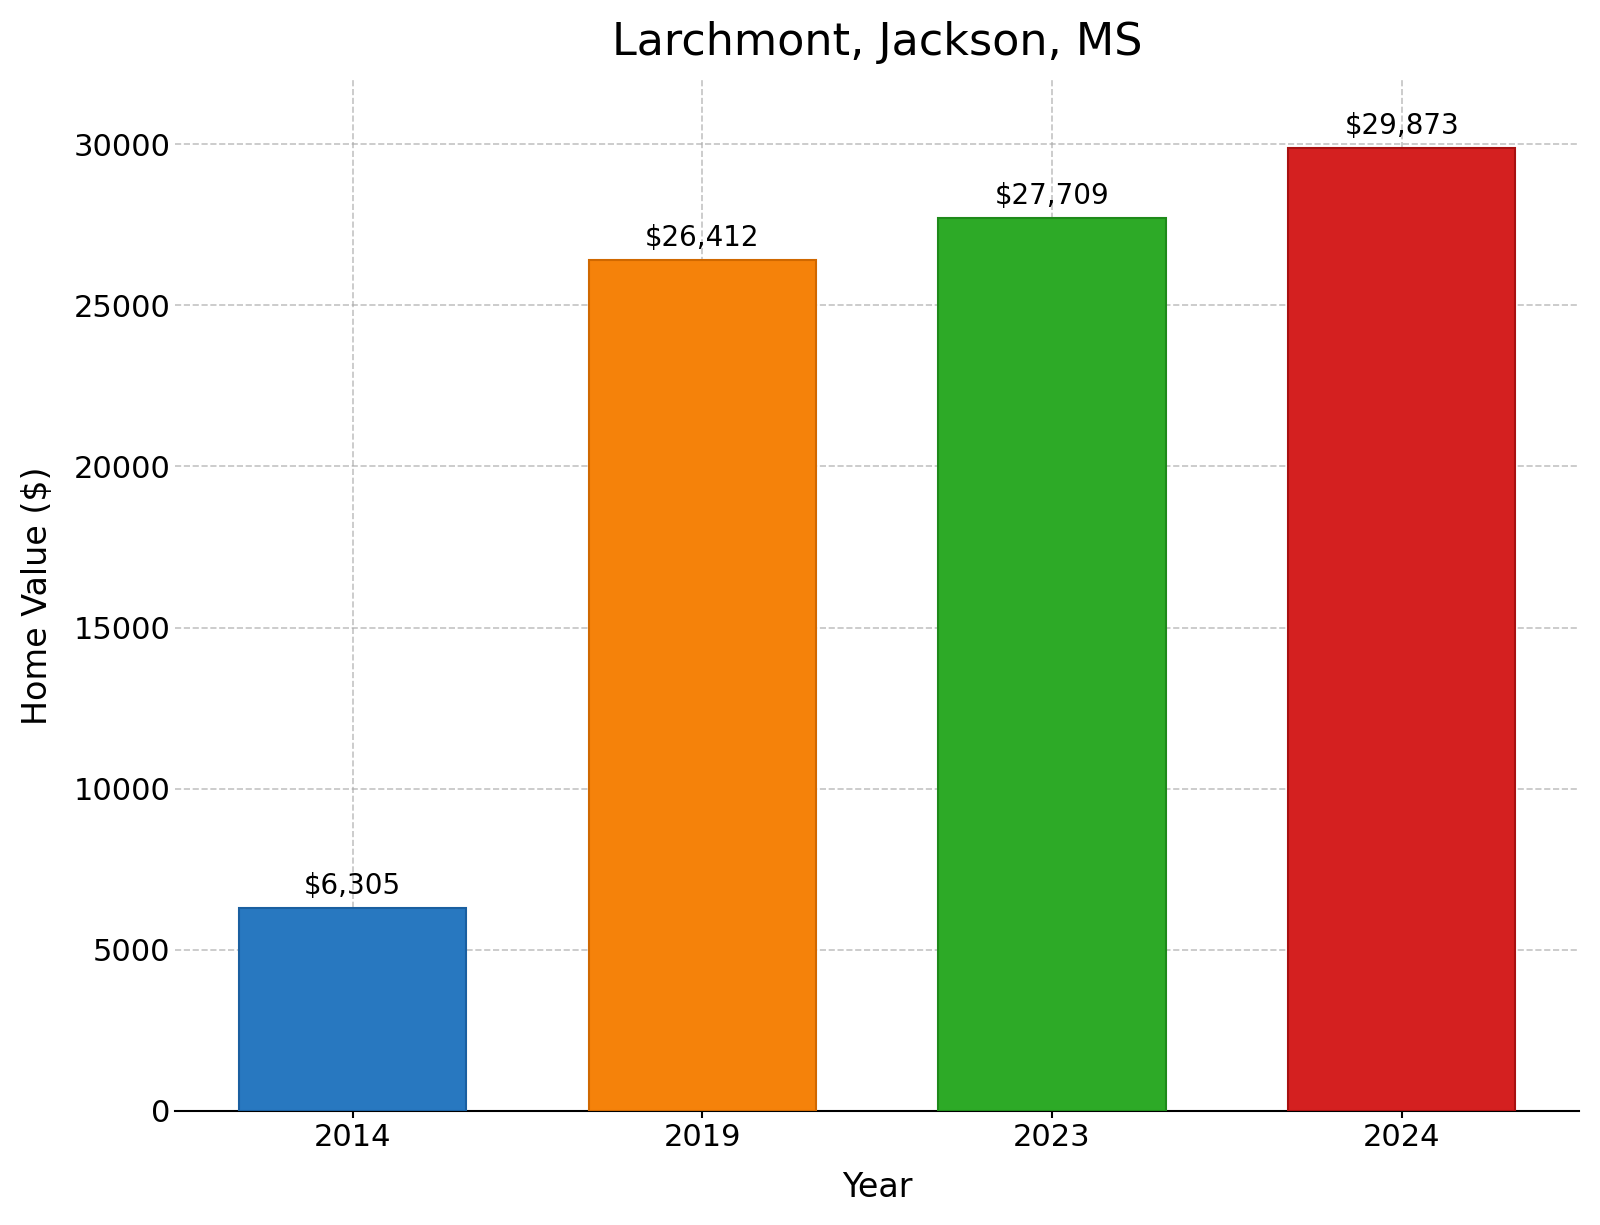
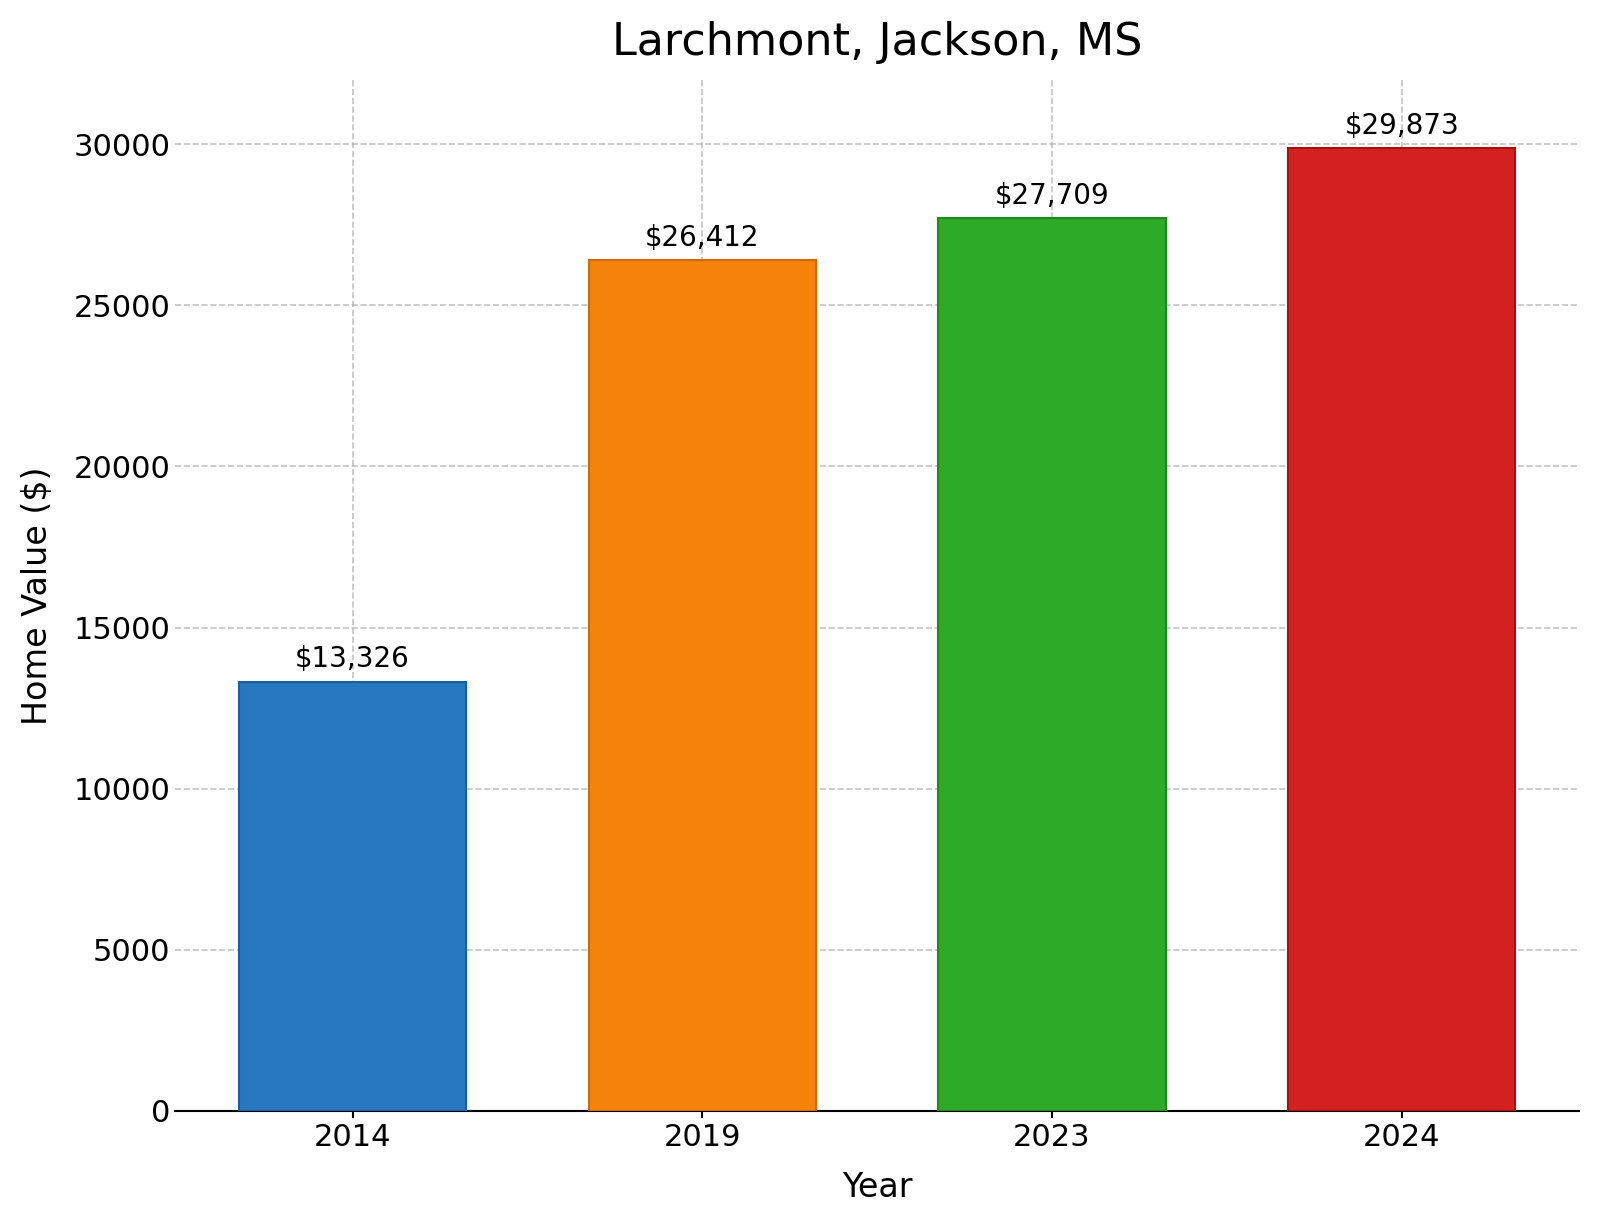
2014: $6,305 -> $13,326
